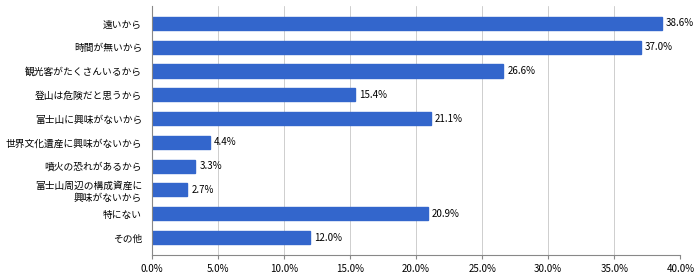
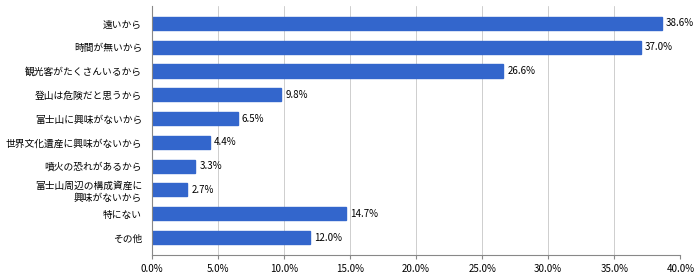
登山は危険だと思うから: 15.4% -> 9.8%
富士山に興味がないから: 21.1% -> 6.5%
特にない: 20.9% -> 14.7%
